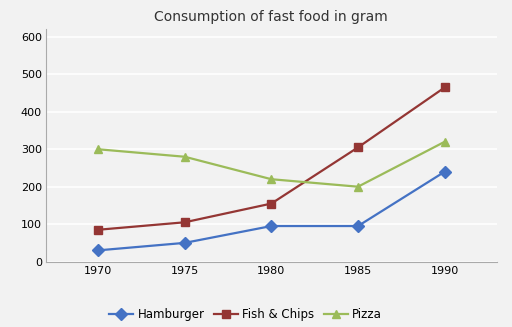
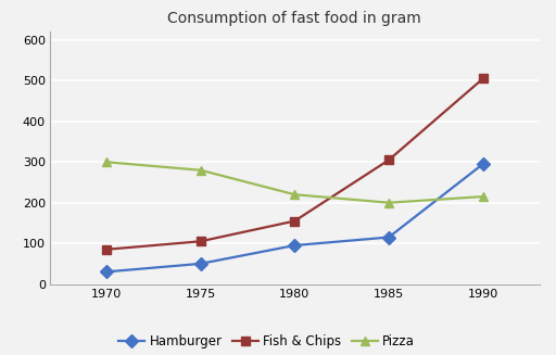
Hamburger/1985: 95 -> 115
Hamburger/1990: 240 -> 295
Fish & Chips/1990: 465 -> 505
Pizza/1990: 320 -> 215
